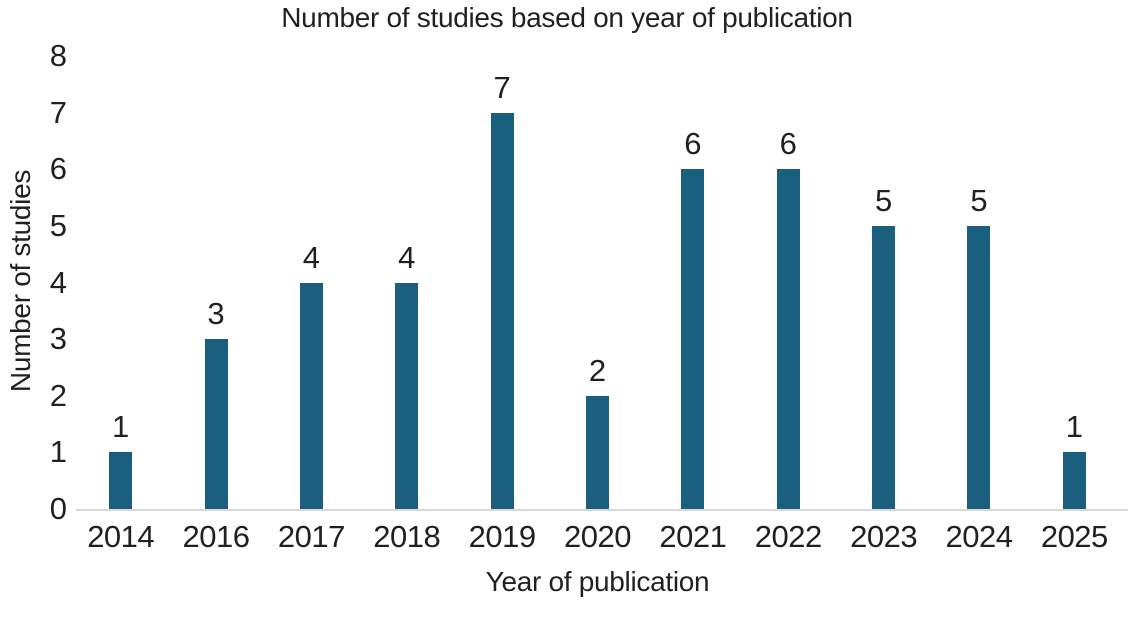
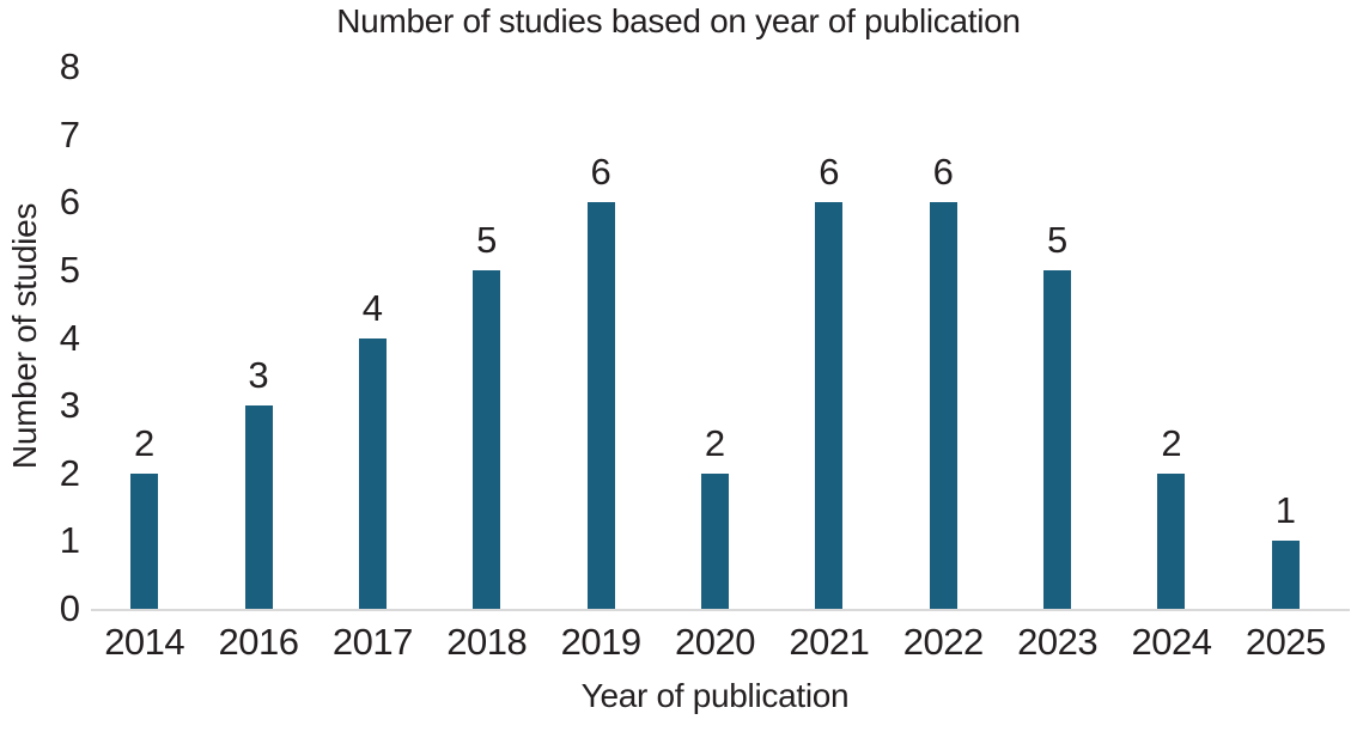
2014: 1 -> 2
2018: 4 -> 5
2019: 7 -> 6
2024: 5 -> 2
